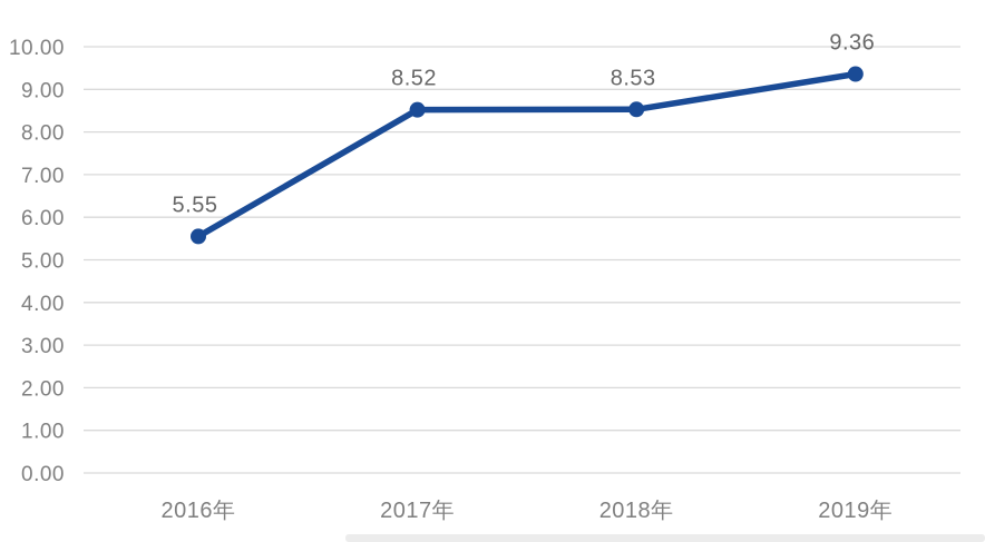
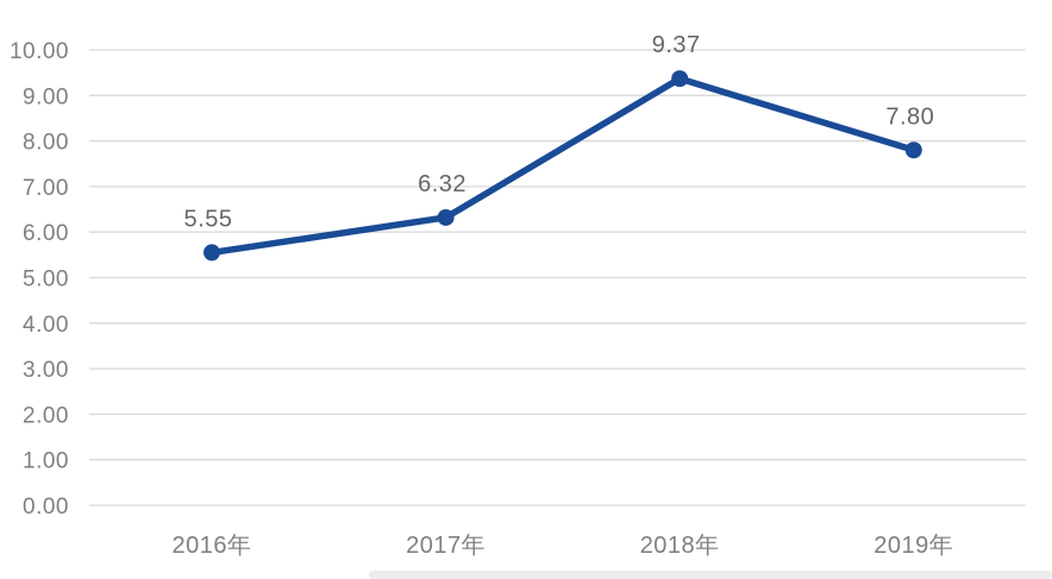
2017年: 8.52 -> 6.32
2018年: 8.53 -> 9.37
2019年: 9.36 -> 7.80
